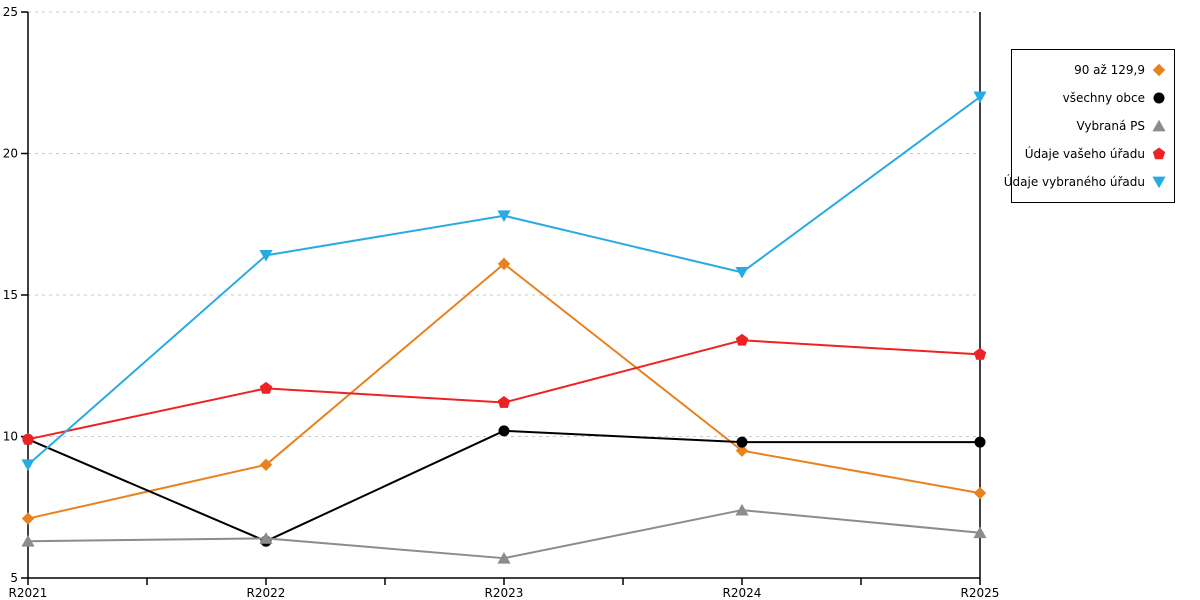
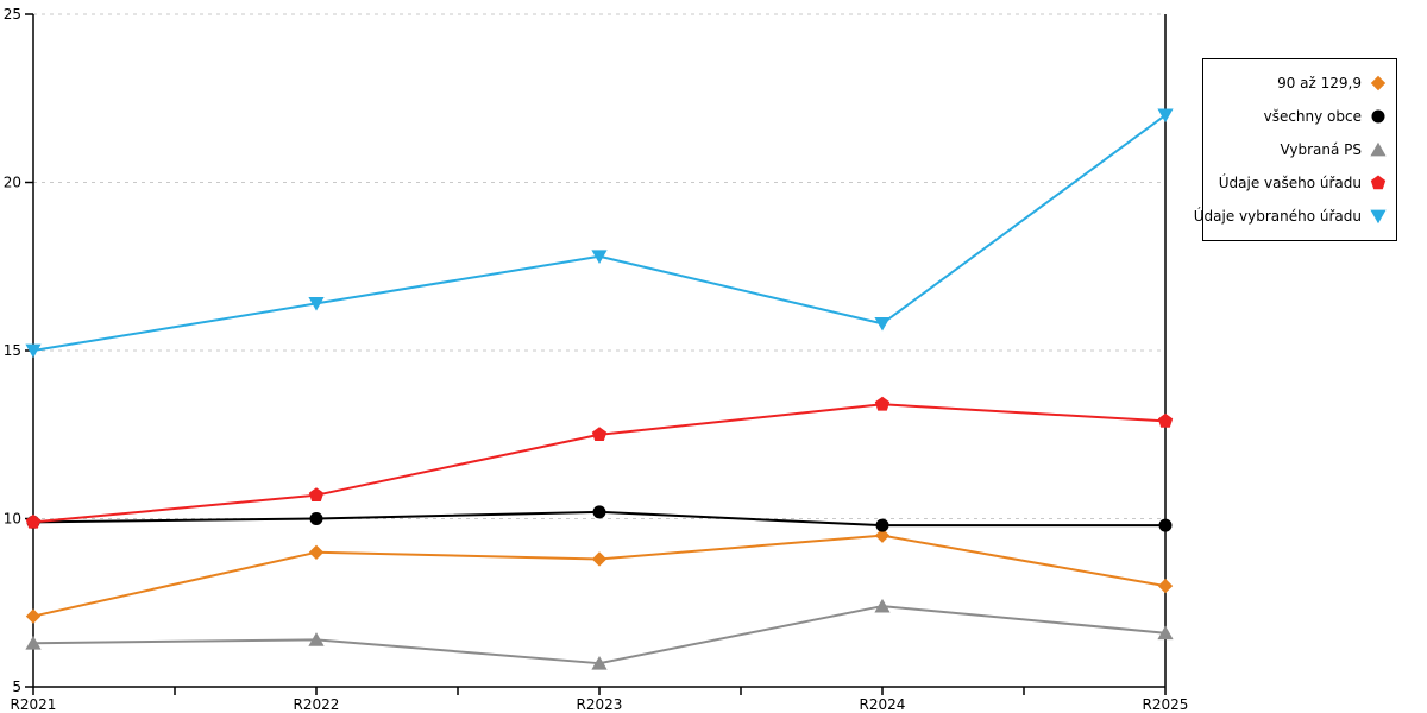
Údaje vybraného úřadu/R2021: 9.0 -> 15.0
všechny obce/R2022: 6.3 -> 10.0
Údaje vašeho úřadu/R2022: 11.7 -> 10.7
90 až 129,9/R2023: 16.1 -> 8.8
Údaje vašeho úřadu/R2023: 11.2 -> 12.5
